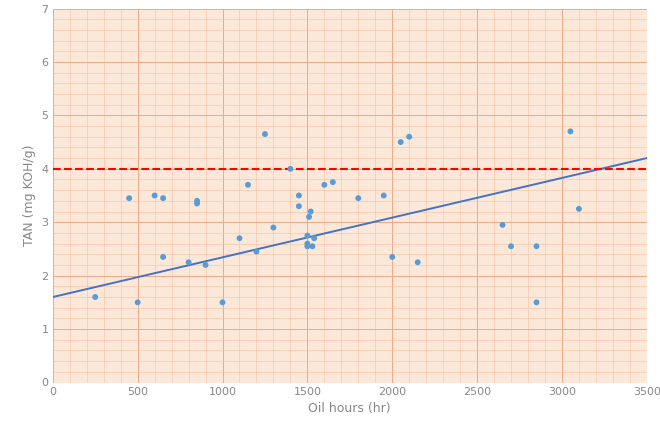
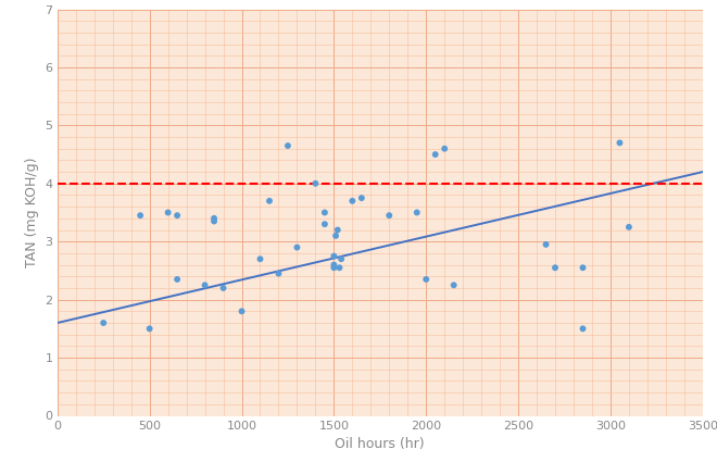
1000: 1.50 -> 1.80
